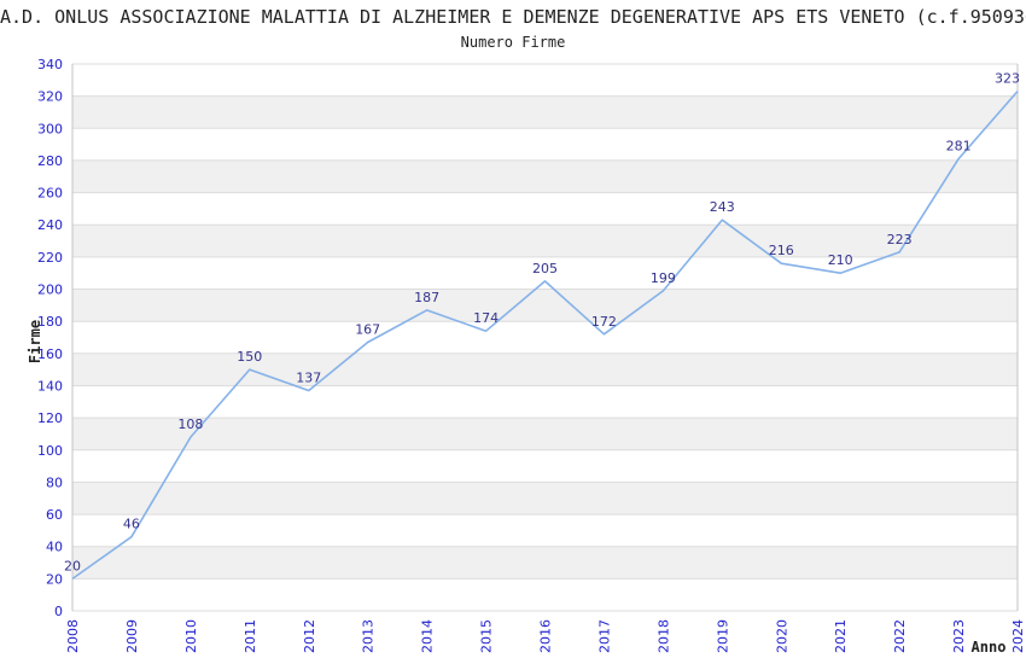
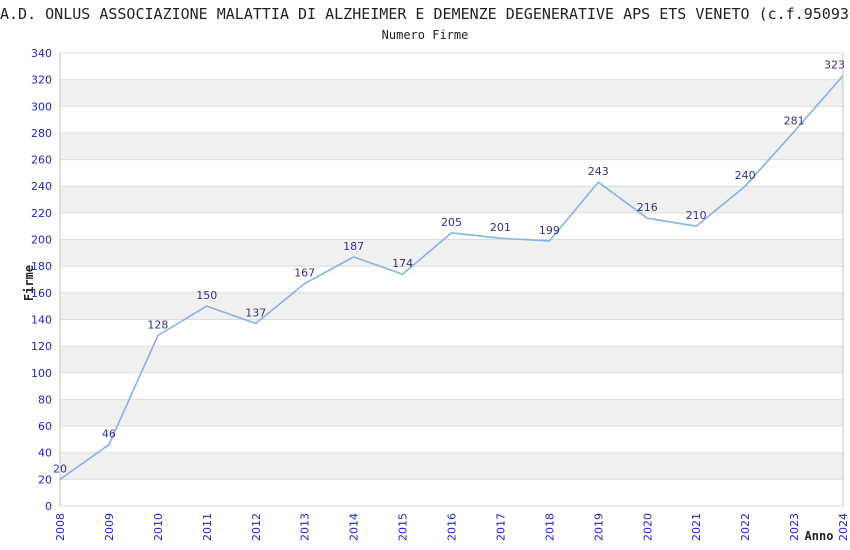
2010: 108 -> 128
2017: 172 -> 201
2022: 223 -> 240
